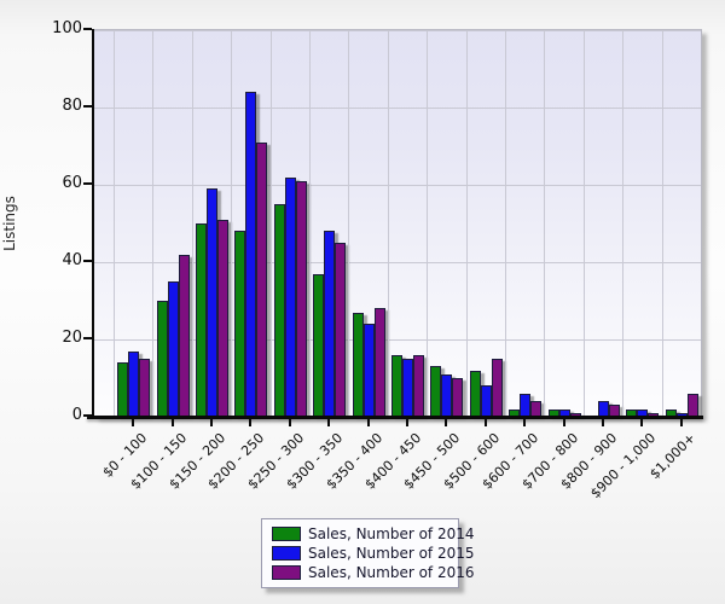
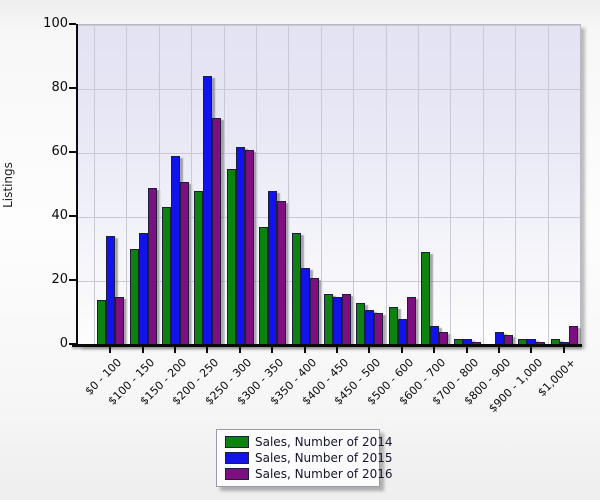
Sales, Number of 2015/$0 - 100: 17 -> 34
Sales, Number of 2016/$100 - 150: 42 -> 49
Sales, Number of 2014/$150 - 200: 50 -> 43
Sales, Number of 2014/$350 - 400: 27 -> 35
Sales, Number of 2016/$350 - 400: 28 -> 21
Sales, Number of 2014/$600 - 700: 2 -> 29
